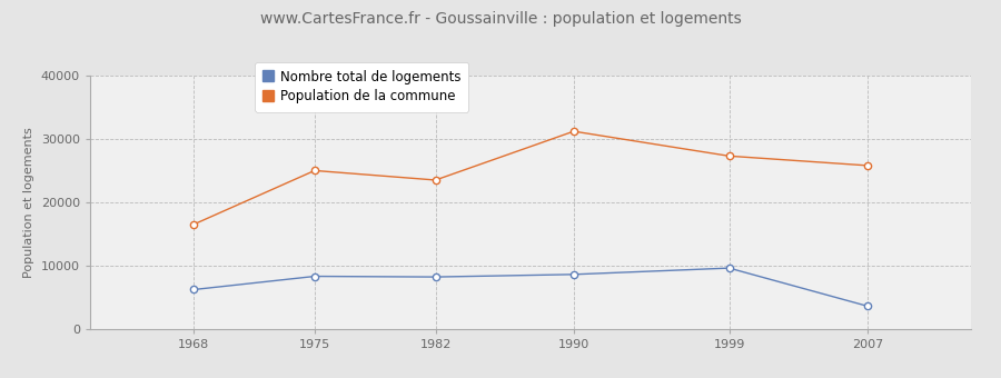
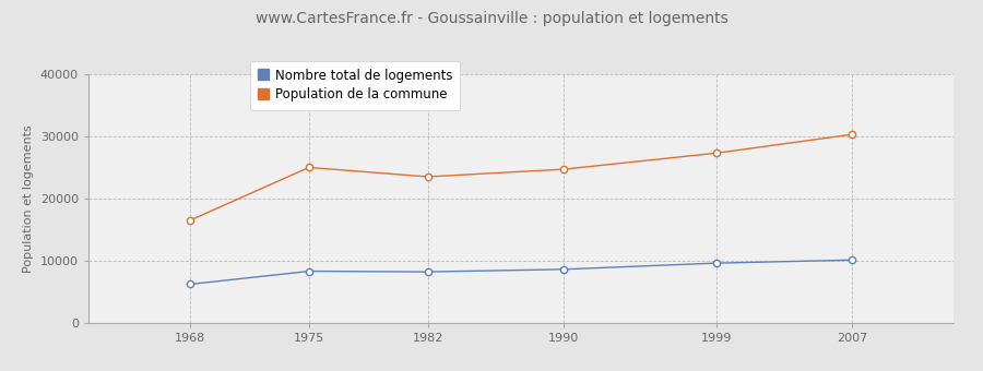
Population de la commune/1990: 31200 -> 24700
Nombre total de logements/2007: 3600 -> 10100
Population de la commune/2007: 25800 -> 30300
